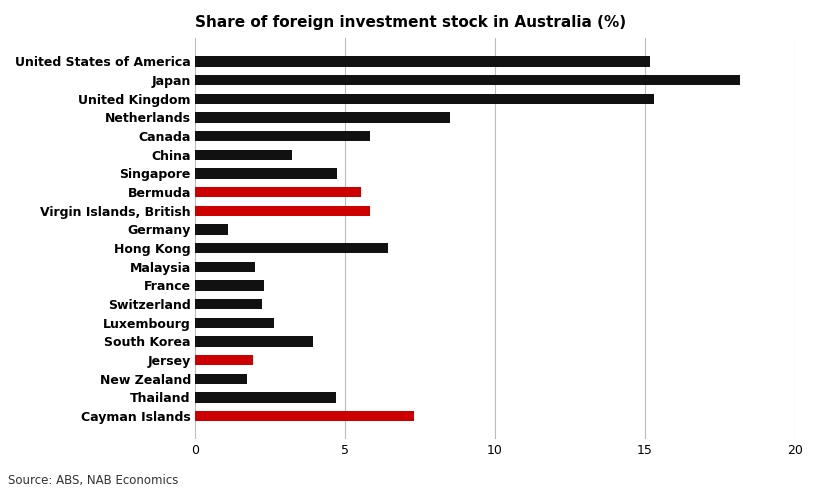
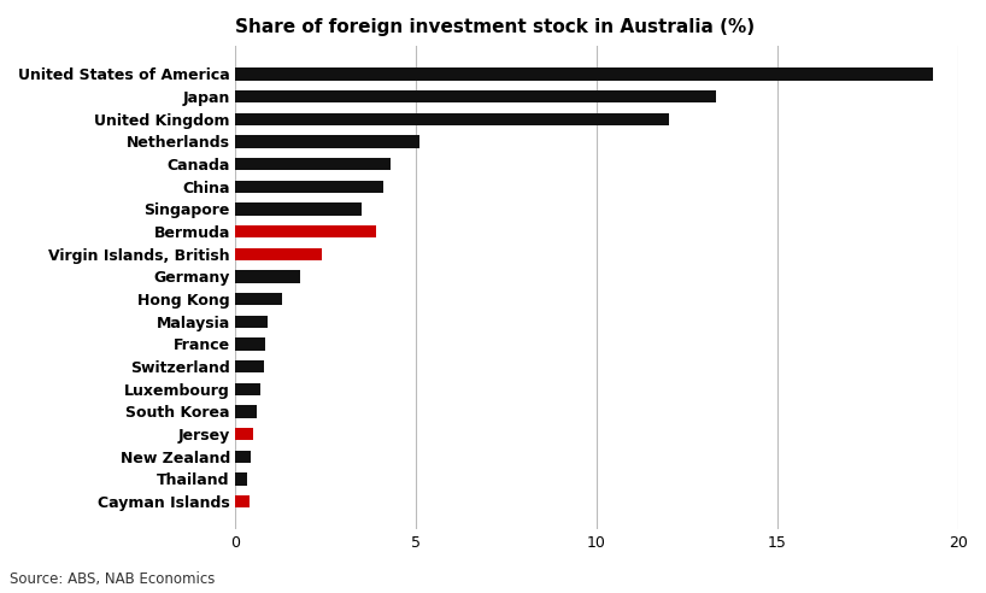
United States of America: 15.15 -> 19.30
Japan: 18.15 -> 13.30
United Kingdom: 15.30 -> 12.00
Netherlands: 8.50 -> 5.10
Canada: 5.85 -> 4.30
China: 3.25 -> 4.10
Singapore: 4.75 -> 3.50
Bermuda: 5.55 -> 3.90
Virgin Islands, British: 5.85 -> 2.40
Germany: 1.10 -> 1.80
Hong Kong: 6.45 -> 1.30
Malaysia: 2.00 -> 0.90
France: 2.30 -> 0.85
Switzerland: 2.25 -> 0.80
Luxembourg: 2.65 -> 0.70
South Korea: 3.95 -> 0.60
Jersey: 1.95 -> 0.50
New Zealand: 1.75 -> 0.45
Thailand: 4.70 -> 0.35
Cayman Islands: 7.30 -> 0.40
